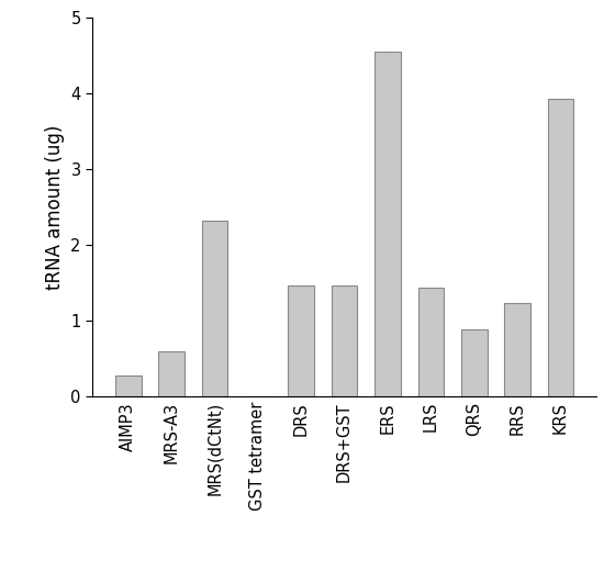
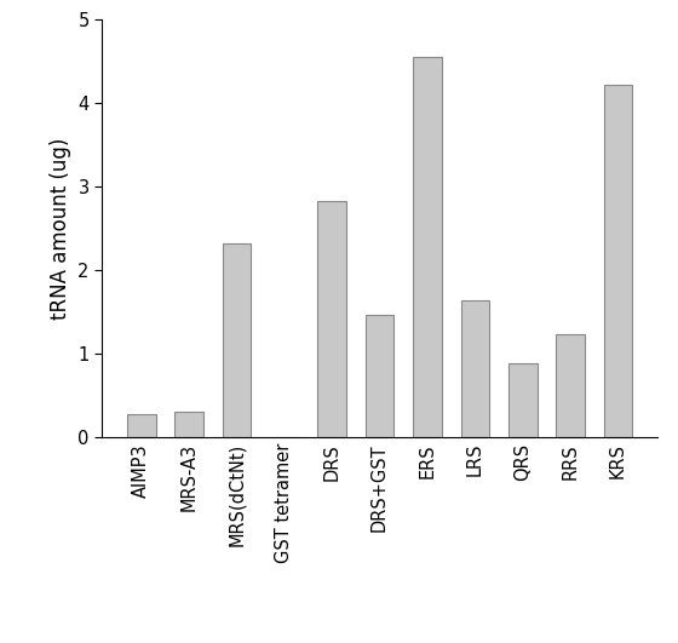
MRS-A3: 0.60 -> 0.30
DRS: 1.47 -> 2.82
LRS: 1.43 -> 1.64
KRS: 3.93 -> 4.22
